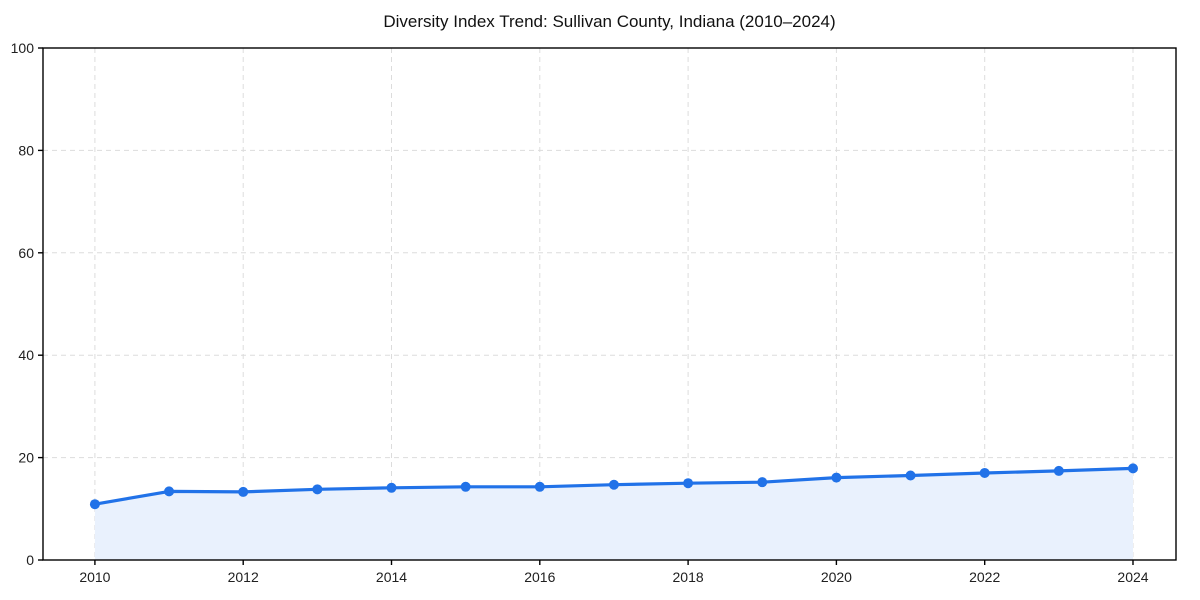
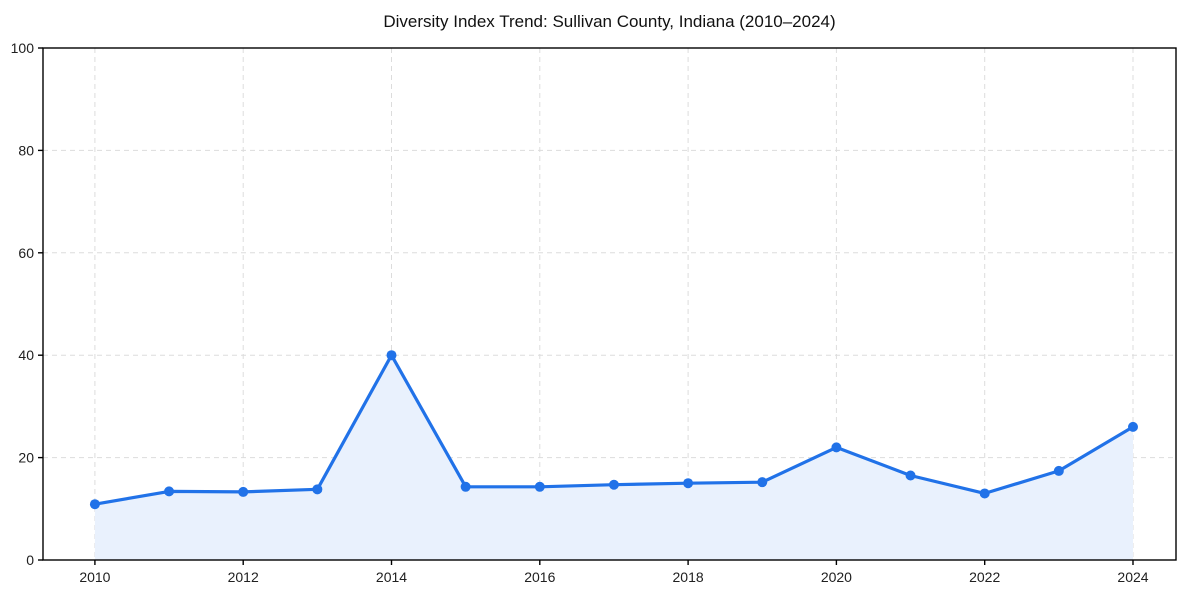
2014: 14 -> 40
2020: 16 -> 22
2022: 17 -> 13
2024: 18 -> 26
